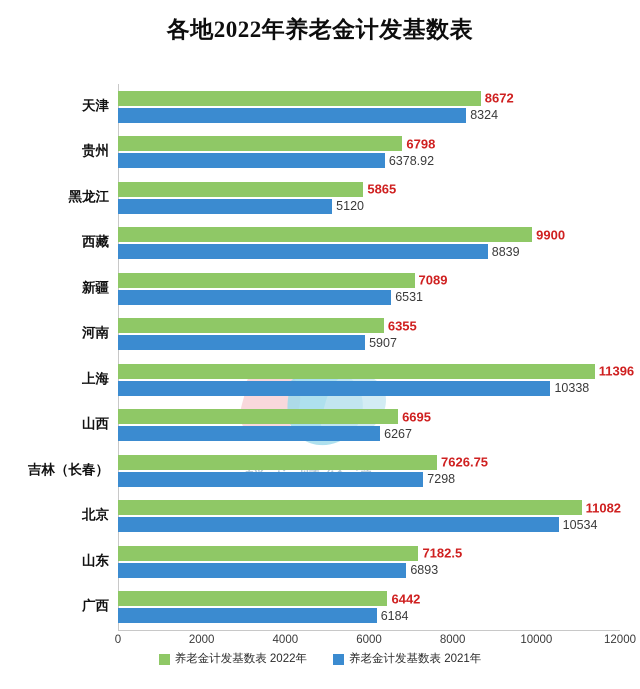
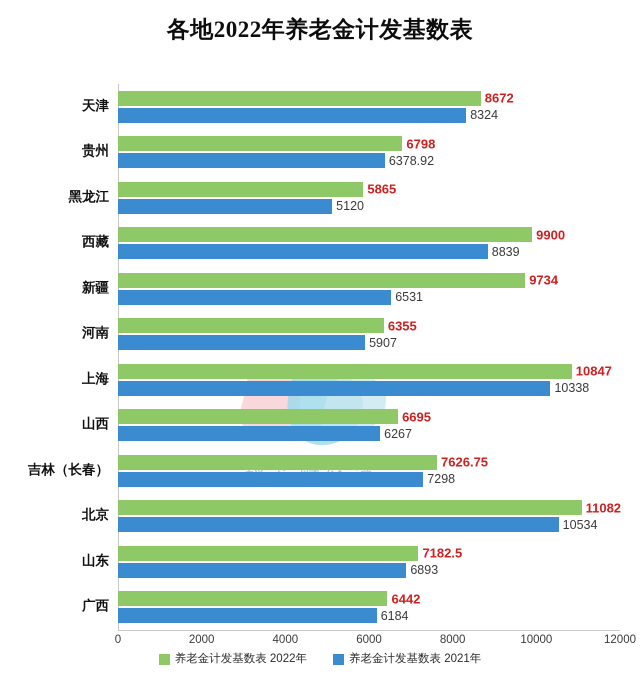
养老金计发基数表 2022年/新疆: 7089 -> 9734
养老金计发基数表 2022年/上海: 11396 -> 10847
